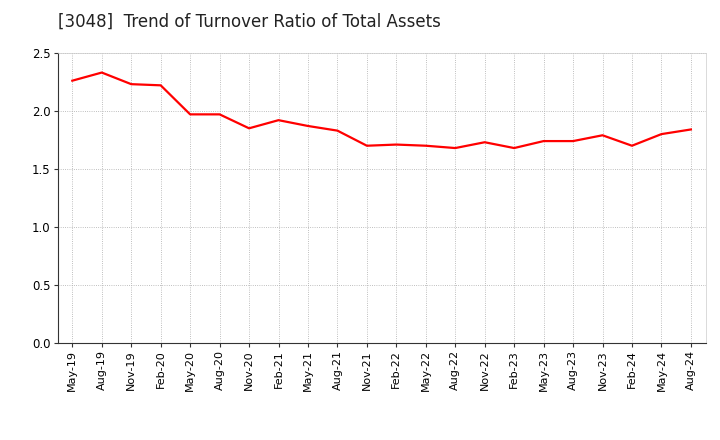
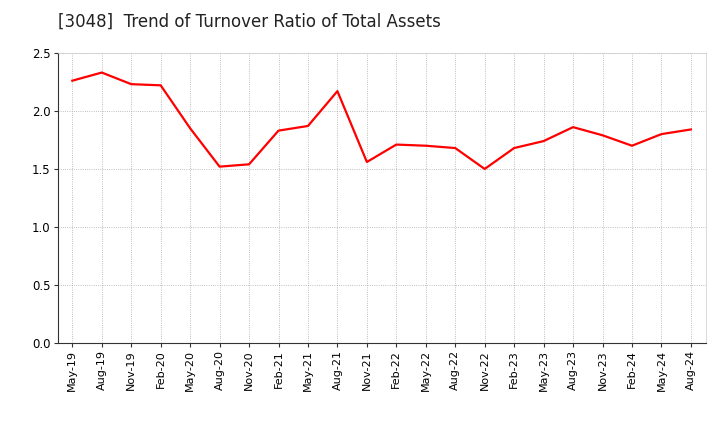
May-20: 1.97 -> 1.85
Aug-20: 1.97 -> 1.52
Nov-20: 1.85 -> 1.54
Feb-21: 1.92 -> 1.83
Aug-21: 1.83 -> 2.17
Nov-21: 1.70 -> 1.56
Nov-22: 1.73 -> 1.50
Aug-23: 1.74 -> 1.86
